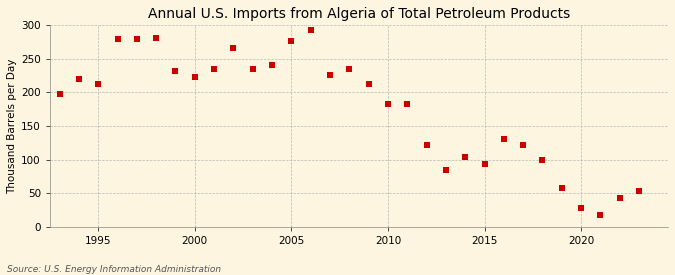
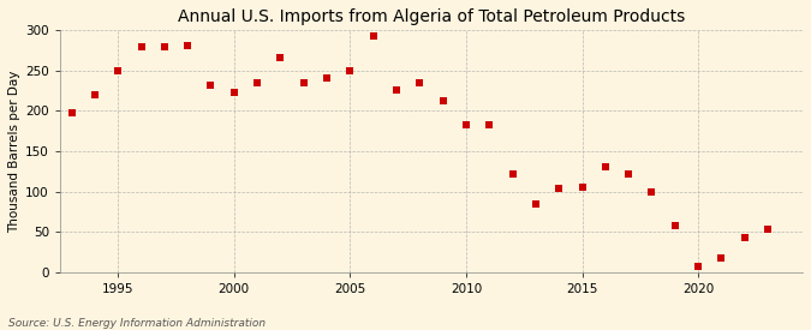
1995: 212 -> 249
2005: 276 -> 250
2015: 94 -> 105
2020: 28 -> 8
